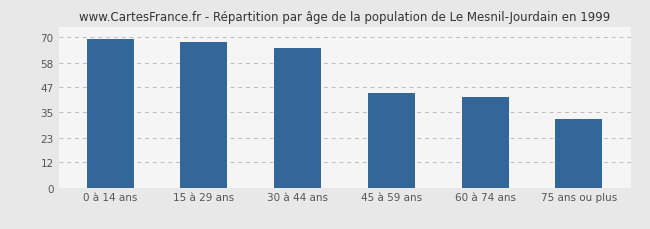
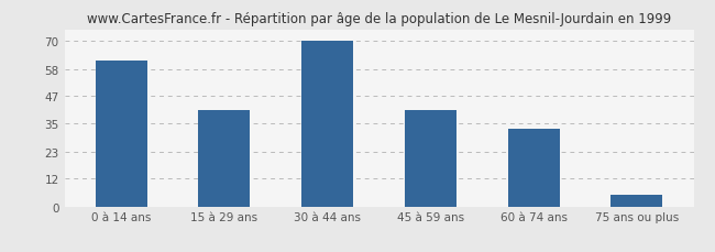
0 à 14 ans: 69 -> 62
15 à 29 ans: 68 -> 41
30 à 44 ans: 65 -> 70
45 à 59 ans: 44 -> 41
60 à 74 ans: 42 -> 33
75 ans ou plus: 32 -> 5
